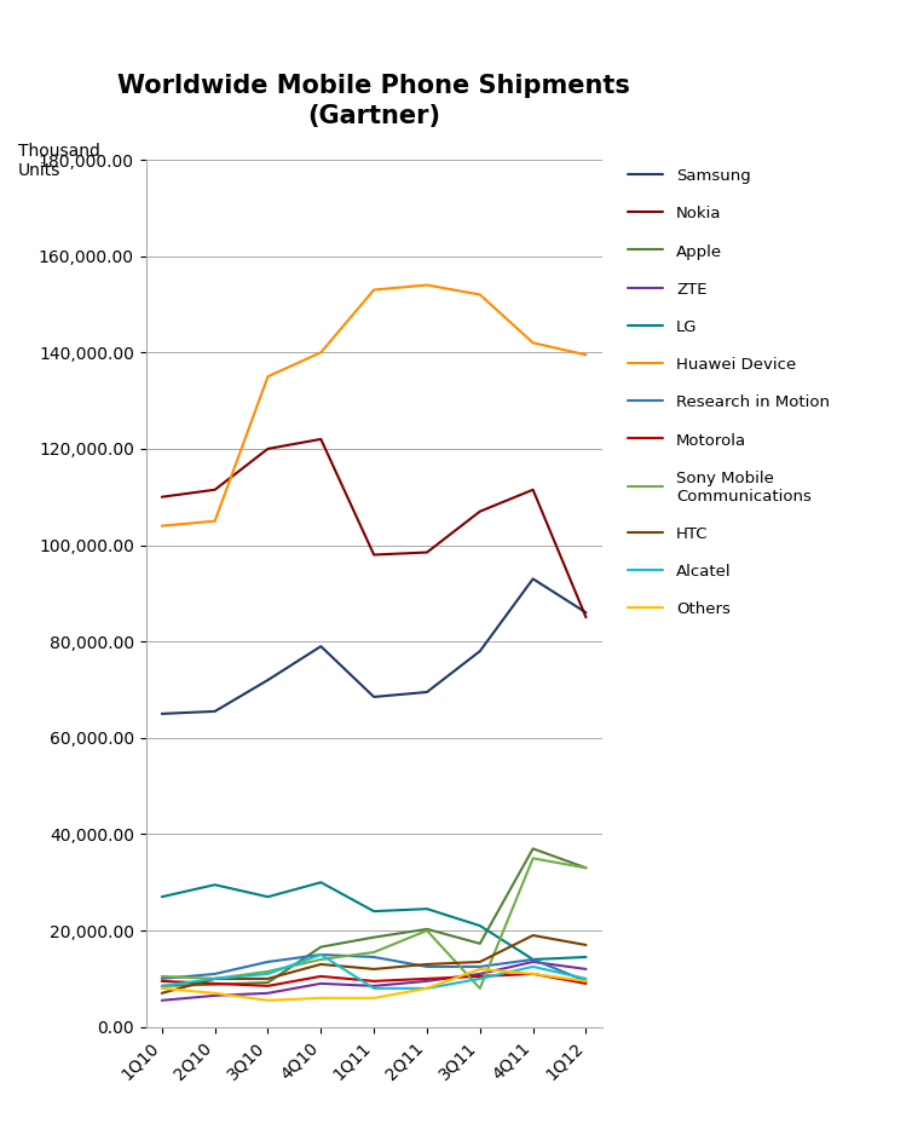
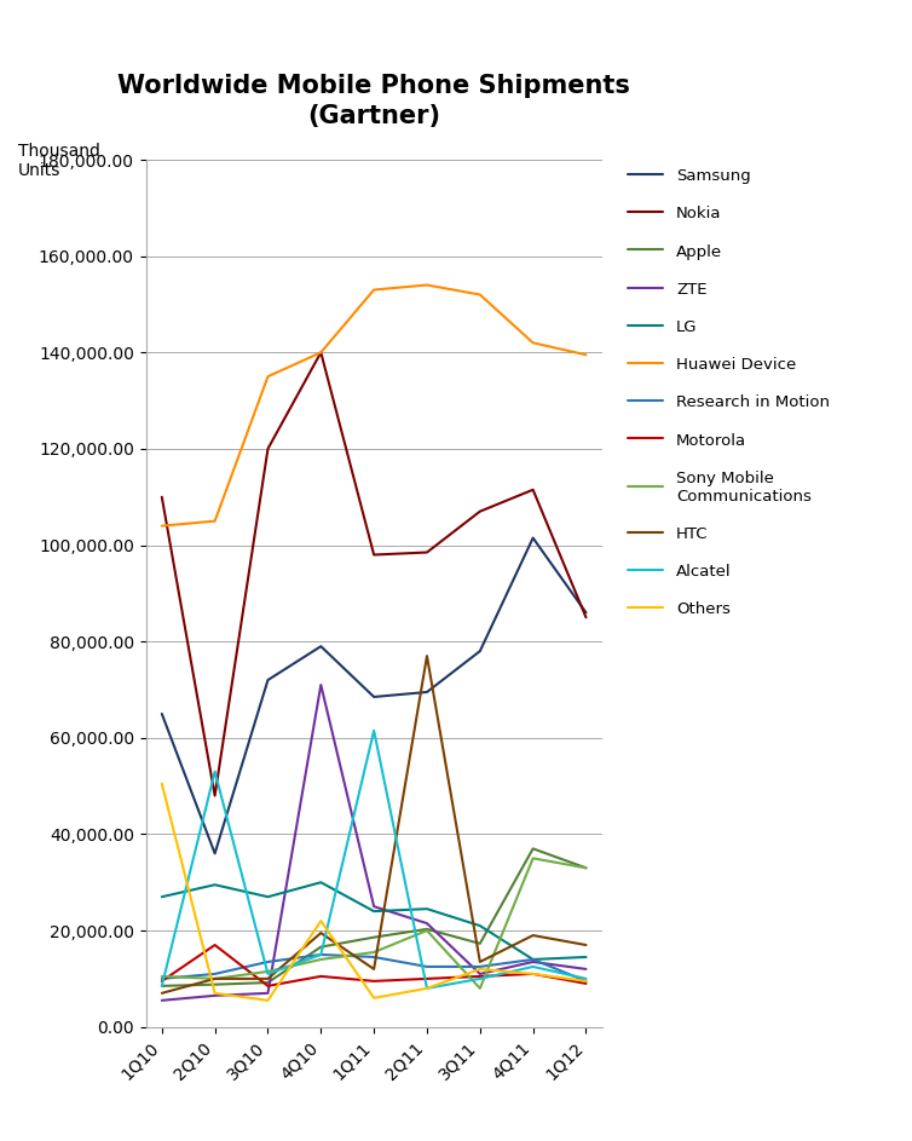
Others/1Q10: 8,000 -> 50,500
Samsung/2Q10: 65,500 -> 36,000
Nokia/2Q10: 111,500 -> 48,000
Motorola/2Q10: 9,000 -> 17,000
Alcatel/2Q10: 10,000 -> 53,000
Nokia/4Q10: 122,000 -> 140,000
ZTE/4Q10: 9,000 -> 71,000
HTC/4Q10: 13,000 -> 19,500
Others/4Q10: 6,000 -> 22,000
ZTE/1Q11: 8,500 -> 25,000
Alcatel/1Q11: 8,000 -> 61,500
ZTE/2Q11: 9,500 -> 21,500
HTC/2Q11: 13,000 -> 77,000
Samsung/4Q11: 93,000 -> 101,500
